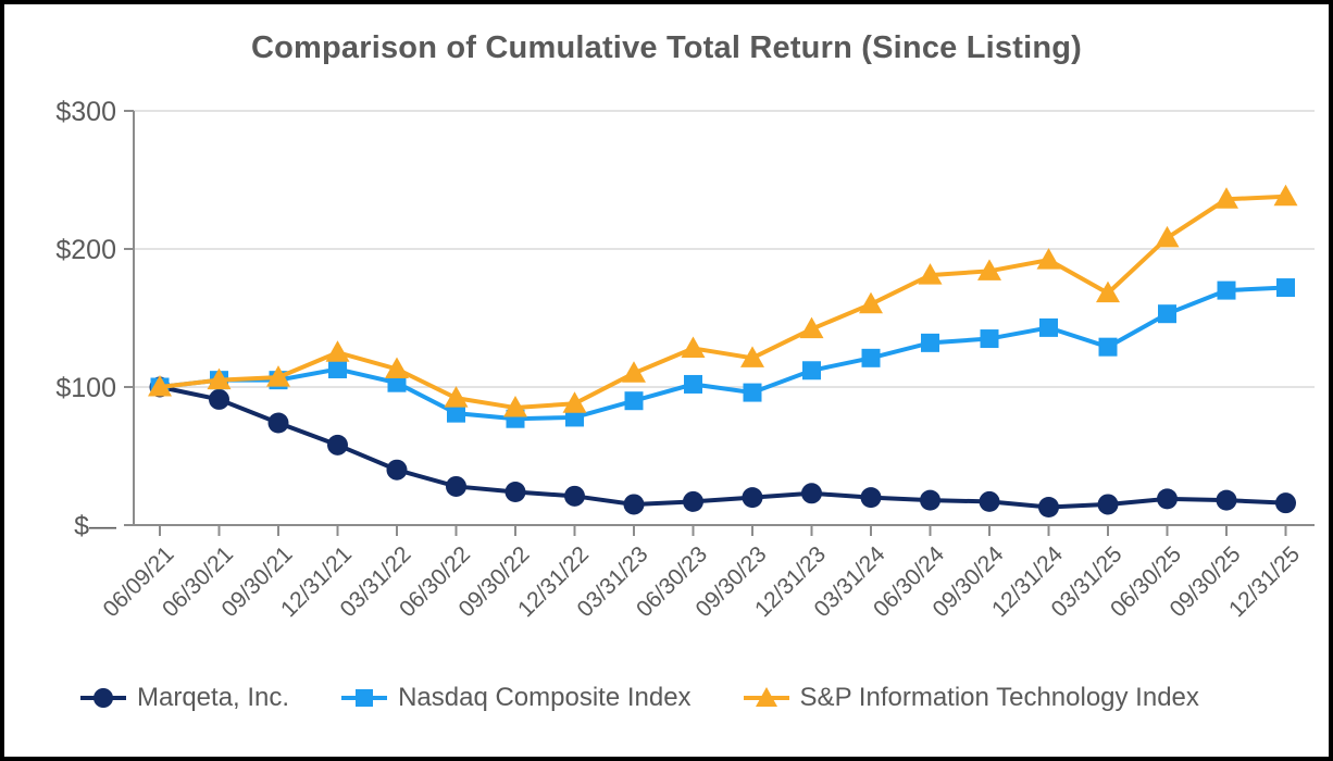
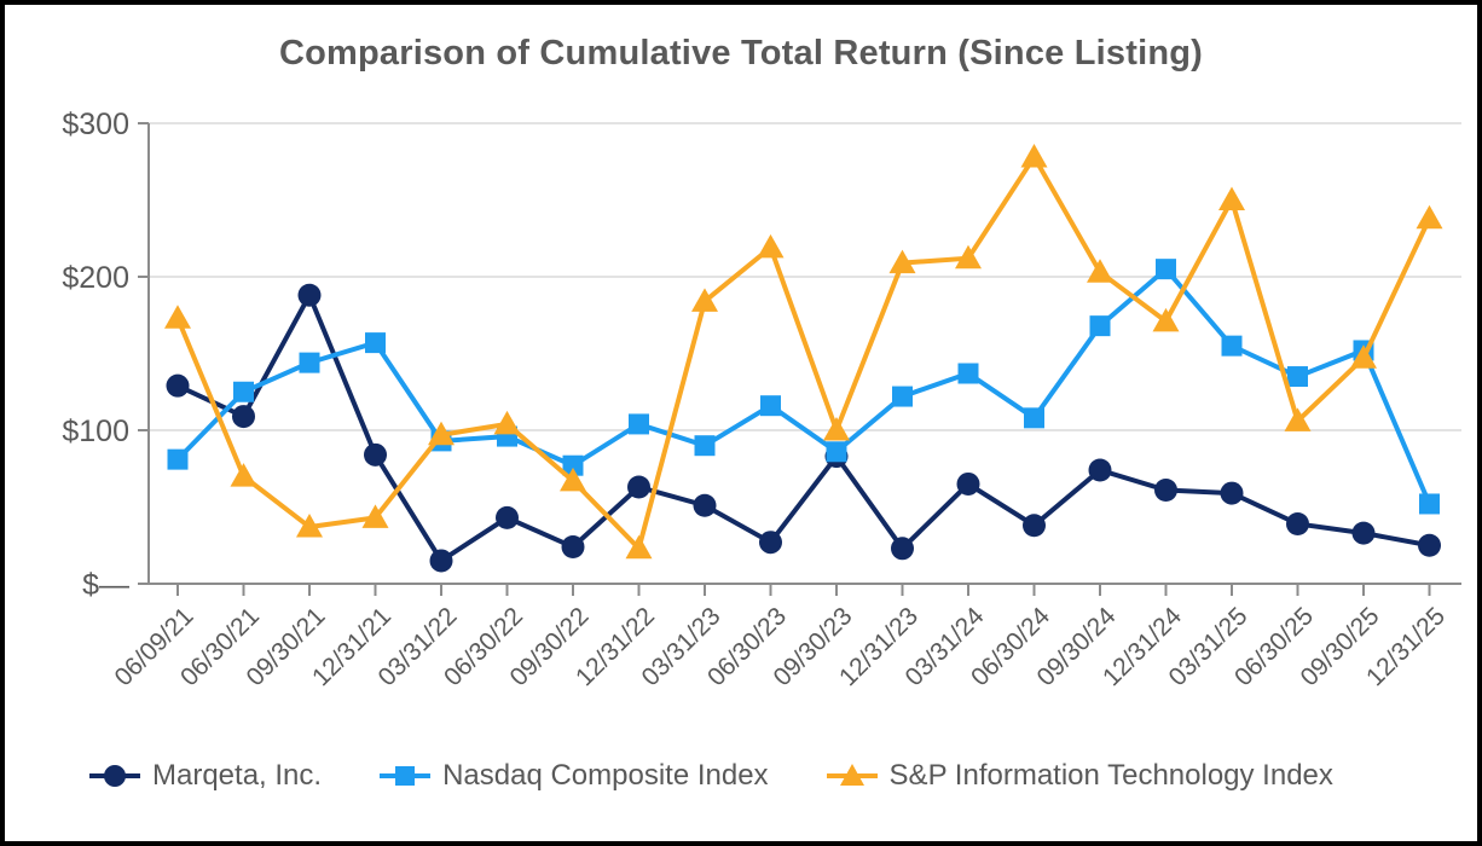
Marqeta, Inc./06/09/21: $100 -> $129
Nasdaq Composite Index/06/09/21: $100 -> $81
S&P Information Technology Index/06/09/21: $100 -> $173
Marqeta, Inc./06/30/21: $91 -> $109
Nasdaq Composite Index/06/30/21: $105 -> $125
S&P Information Technology Index/06/30/21: $105 -> $70
Marqeta, Inc./09/30/21: $74 -> $188
Nasdaq Composite Index/09/30/21: $105 -> $144
S&P Information Technology Index/09/30/21: $107 -> $37
Marqeta, Inc./12/31/21: $58 -> $84
Nasdaq Composite Index/12/31/21: $113 -> $157
S&P Information Technology Index/12/31/21: $125 -> $43
Marqeta, Inc./03/31/22: $40 -> $15
Nasdaq Composite Index/03/31/22: $103 -> $93
S&P Information Technology Index/03/31/22: $113 -> $97
Marqeta, Inc./06/30/22: $28 -> $43
Nasdaq Composite Index/06/30/22: $81 -> $96
S&P Information Technology Index/06/30/22: $92 -> $104
S&P Information Technology Index/09/30/22: $85 -> $67
Marqeta, Inc./12/31/22: $21 -> $63
Nasdaq Composite Index/12/31/22: $78 -> $104
S&P Information Technology Index/12/31/22: $88 -> $23
Marqeta, Inc./03/31/23: $15 -> $51
S&P Information Technology Index/03/31/23: $110 -> $184
Marqeta, Inc./06/30/23: $17 -> $27
Nasdaq Composite Index/06/30/23: $102 -> $116
S&P Information Technology Index/06/30/23: $128 -> $219
Marqeta, Inc./09/30/23: $20 -> $83
Nasdaq Composite Index/09/30/23: $96 -> $86
S&P Information Technology Index/09/30/23: $121 -> $100
Nasdaq Composite Index/12/31/23: $112 -> $122
S&P Information Technology Index/12/31/23: $142 -> $209
Marqeta, Inc./03/31/24: $20 -> $65
Nasdaq Composite Index/03/31/24: $121 -> $137
S&P Information Technology Index/03/31/24: $160 -> $212
Marqeta, Inc./06/30/24: $18 -> $38
Nasdaq Composite Index/06/30/24: $132 -> $108
S&P Information Technology Index/06/30/24: $181 -> $278
Marqeta, Inc./09/30/24: $17 -> $74
Nasdaq Composite Index/09/30/24: $135 -> $168
S&P Information Technology Index/09/30/24: $184 -> $203
Marqeta, Inc./12/31/24: $13 -> $61
Nasdaq Composite Index/12/31/24: $143 -> $205
S&P Information Technology Index/12/31/24: $192 -> $171
Marqeta, Inc./03/31/25: $15 -> $59
Nasdaq Composite Index/03/31/25: $129 -> $155
S&P Information Technology Index/03/31/25: $168 -> $250
Marqeta, Inc./06/30/25: $19 -> $39
Nasdaq Composite Index/06/30/25: $153 -> $135
S&P Information Technology Index/06/30/25: $208 -> $106
Marqeta, Inc./09/30/25: $18 -> $33
Nasdaq Composite Index/09/30/25: $170 -> $152
S&P Information Technology Index/09/30/25: $236 -> $147
Marqeta, Inc./12/31/25: $16 -> $25
Nasdaq Composite Index/12/31/25: $172 -> $52
